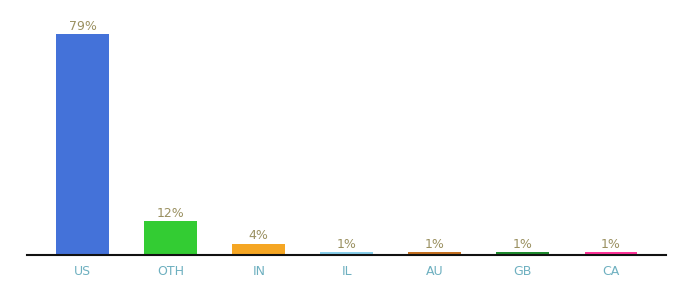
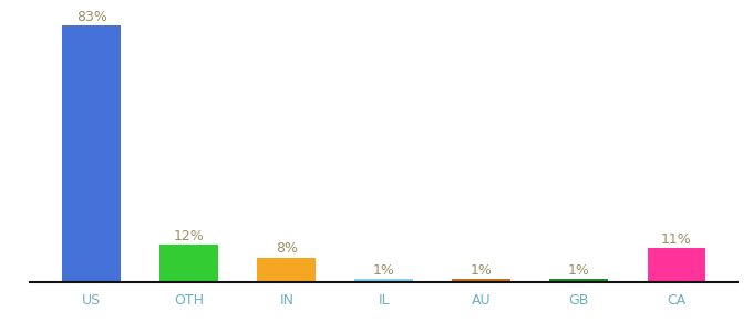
US: 79% -> 83%
IN: 4% -> 8%
CA: 1% -> 11%
